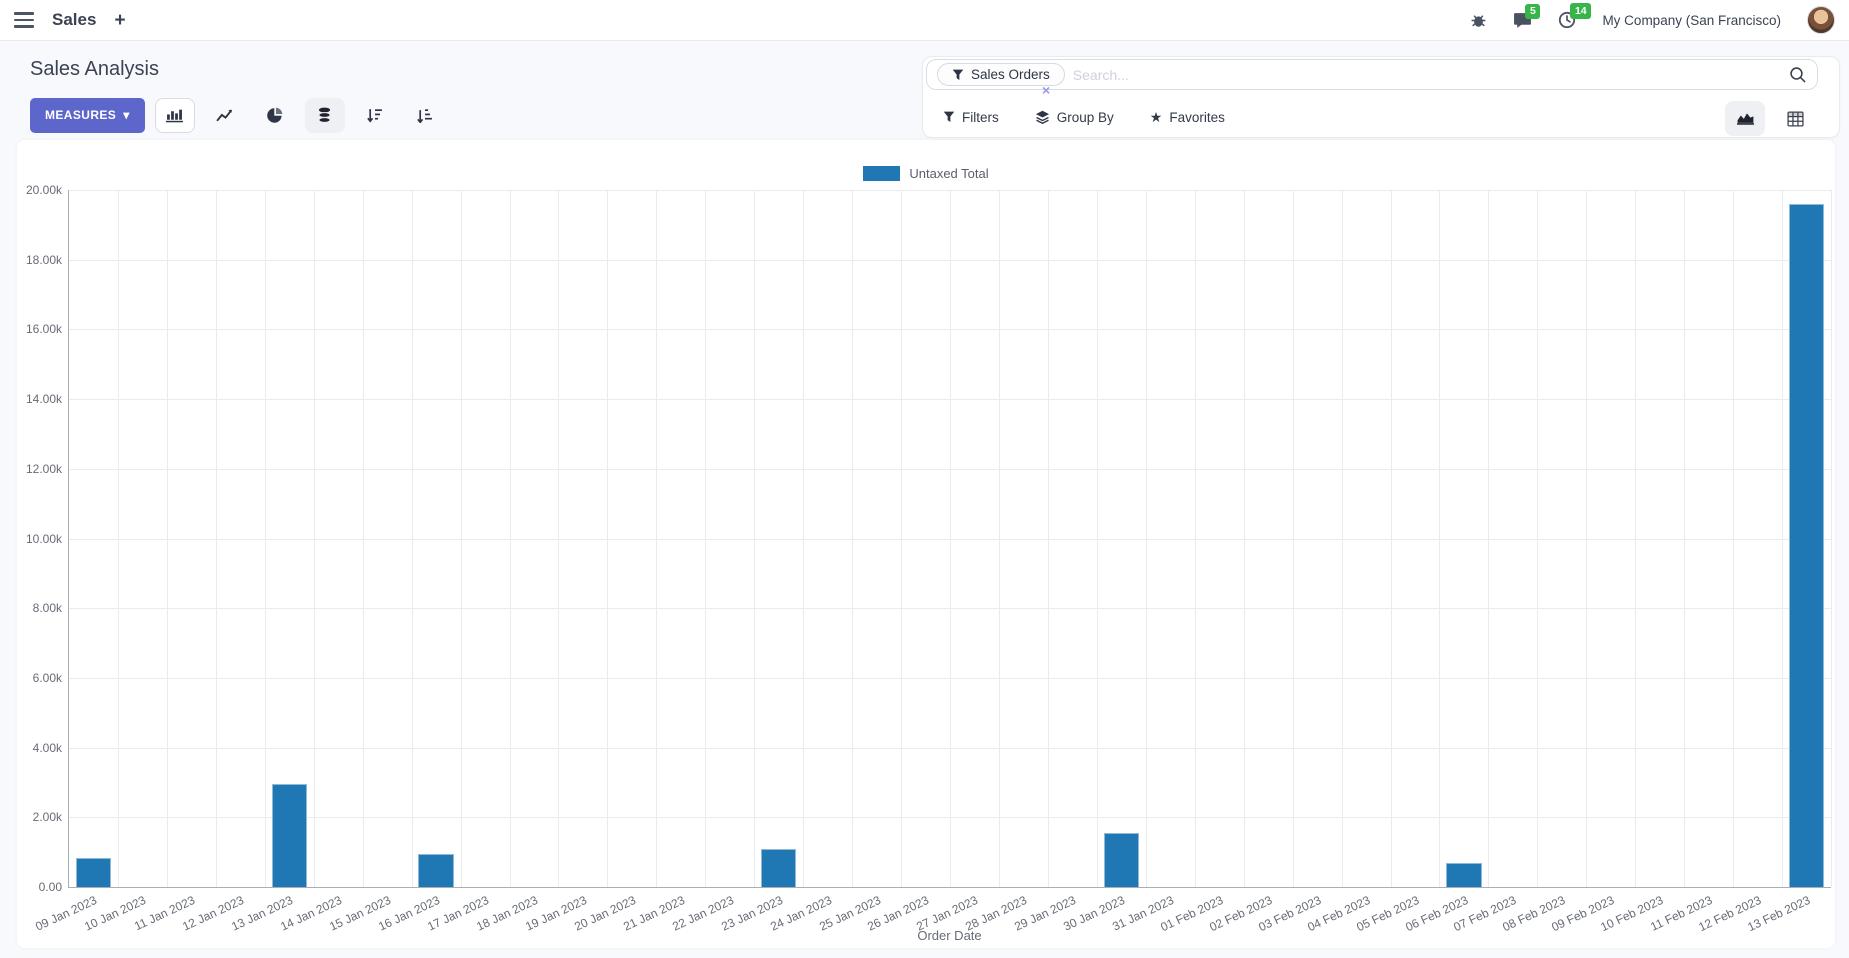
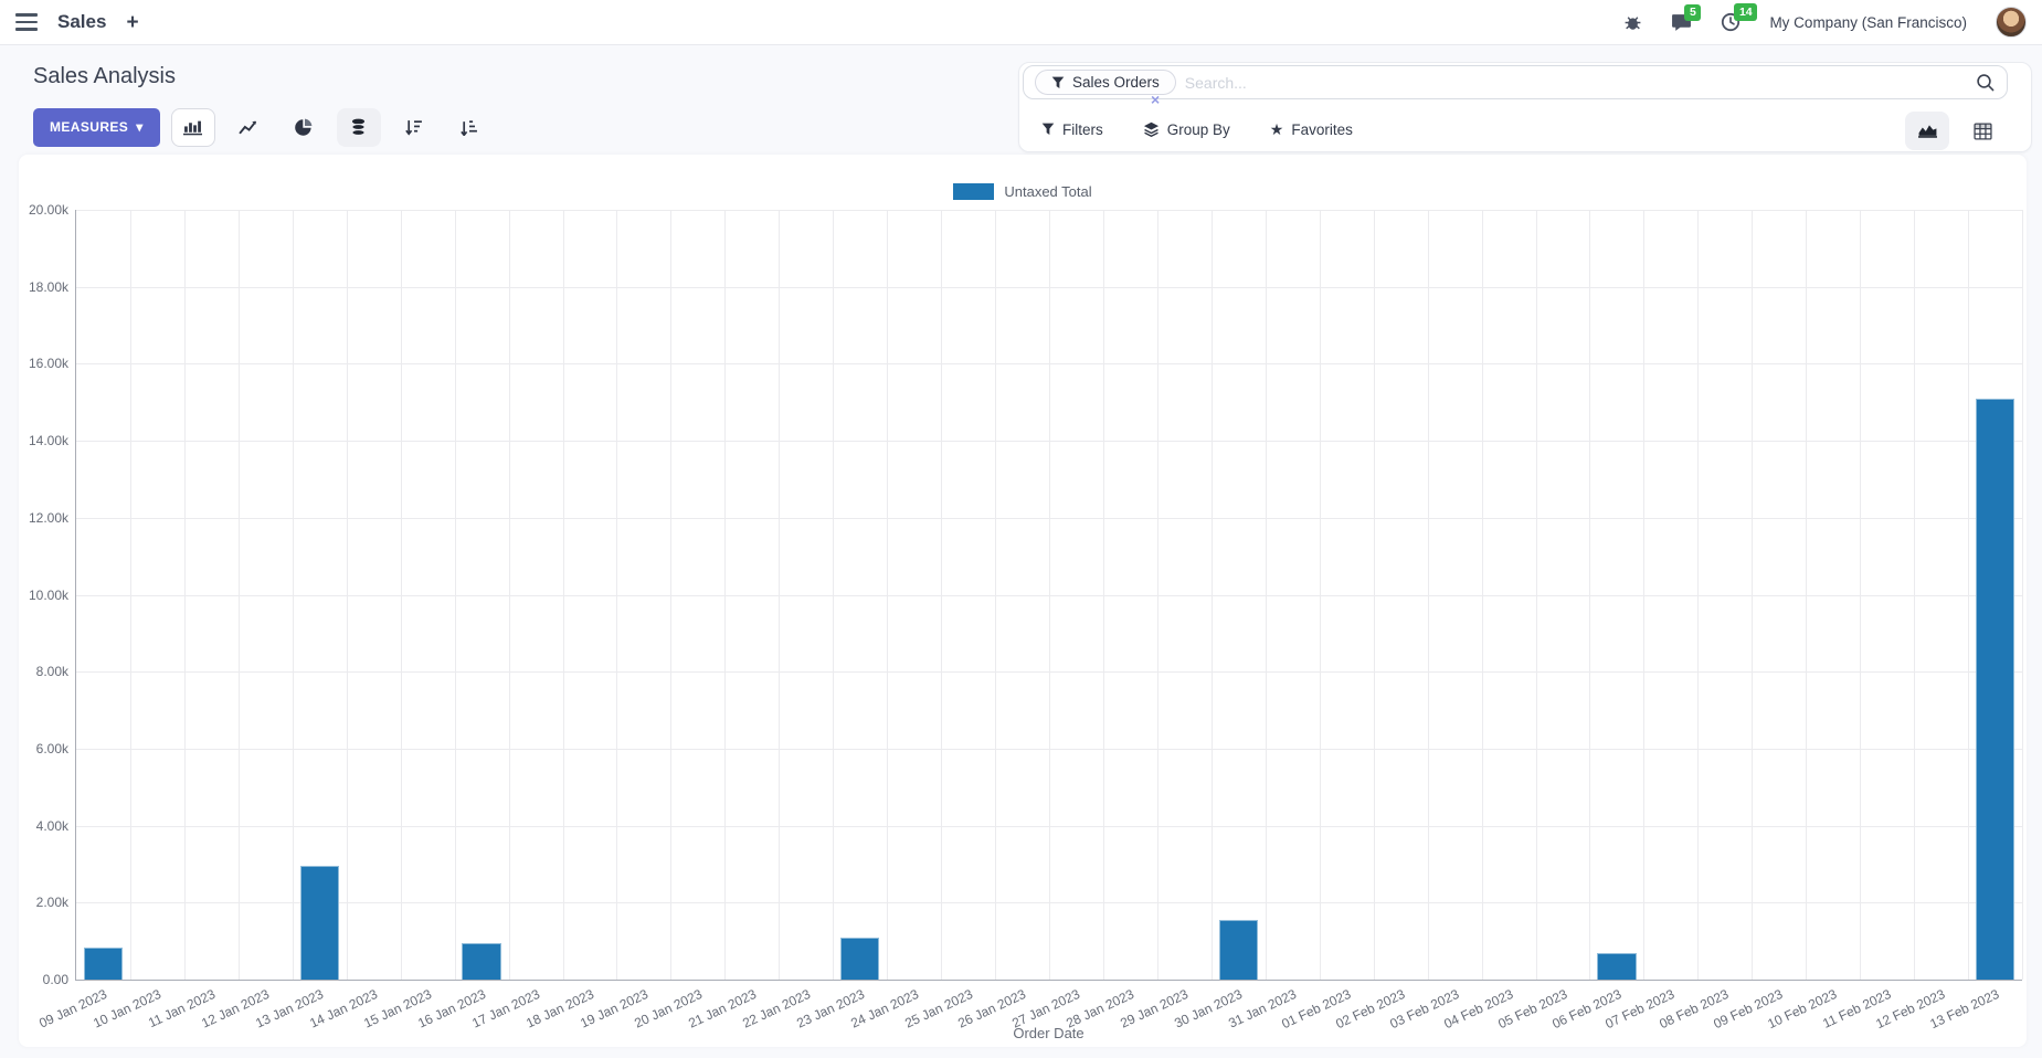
13 Feb 2023: 19.6k -> 15.1k
